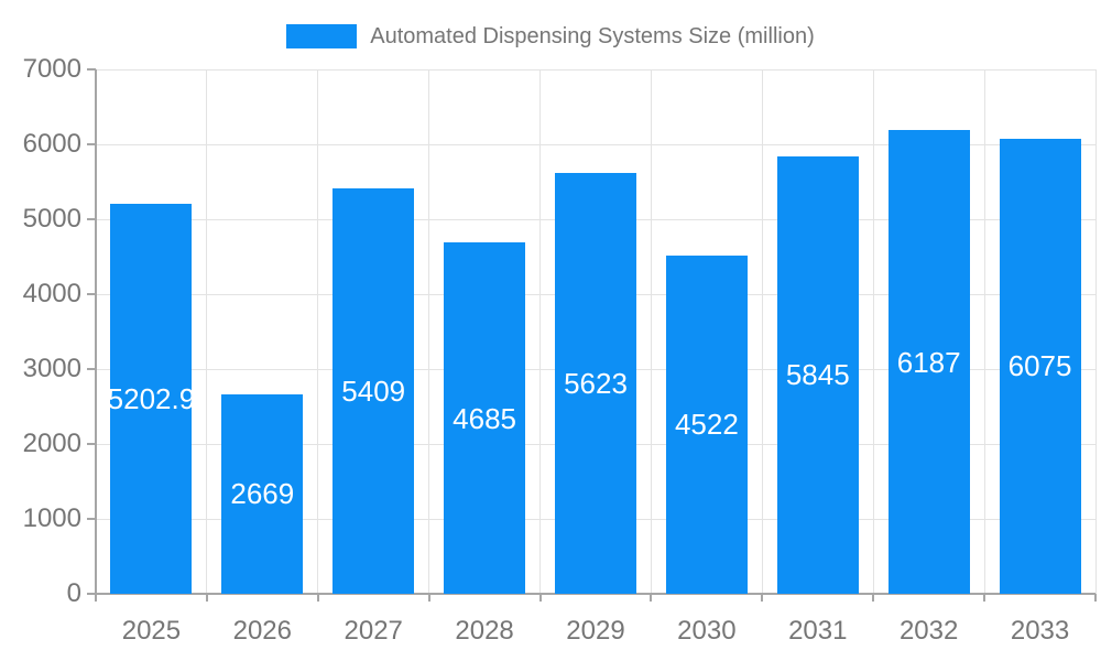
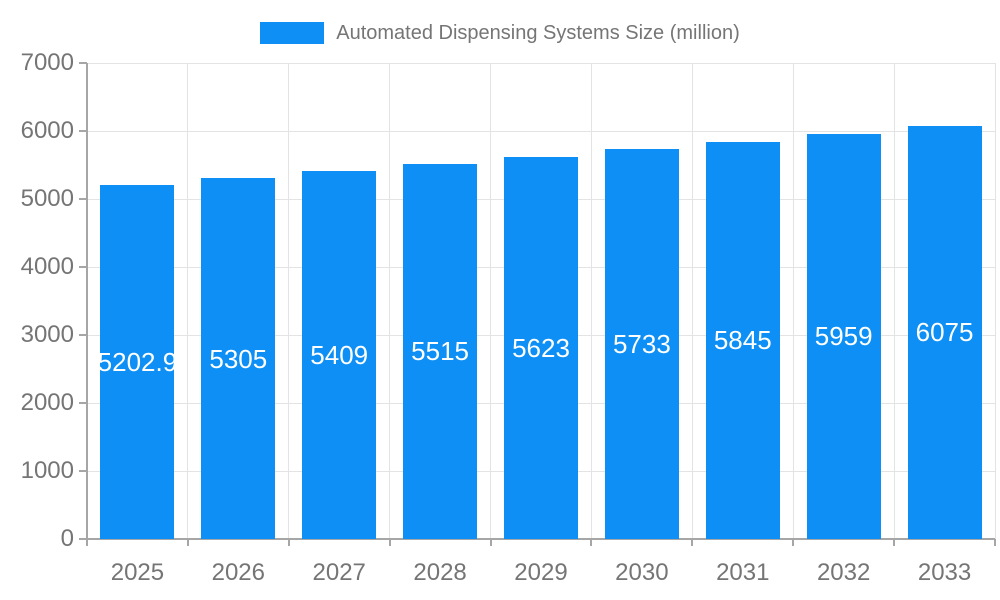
2026: 2669 -> 5305
2028: 4685 -> 5515
2030: 4522 -> 5733
2032: 6187 -> 5959
